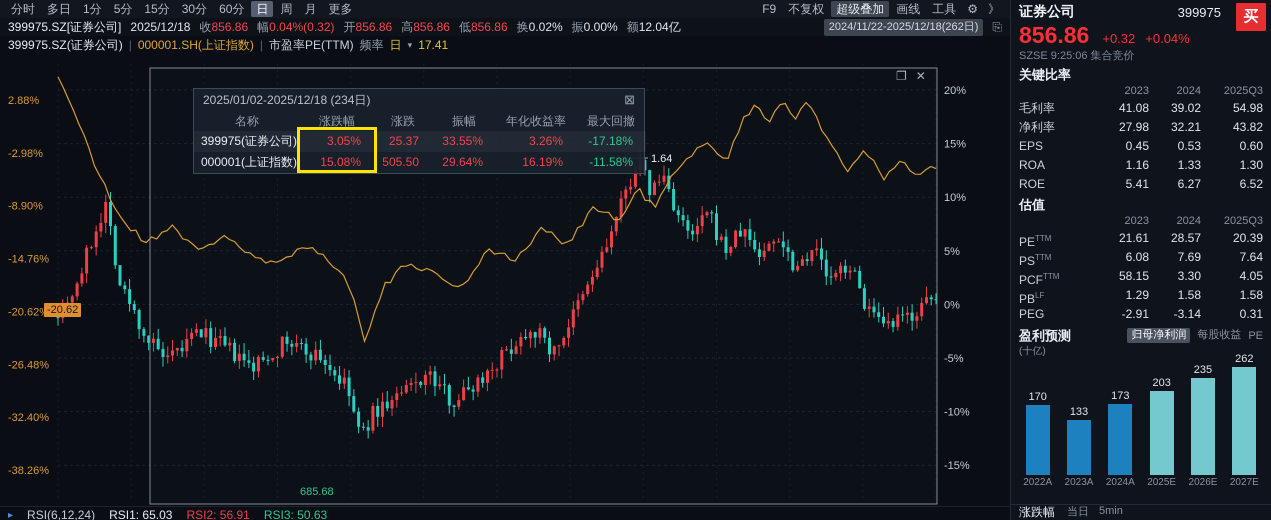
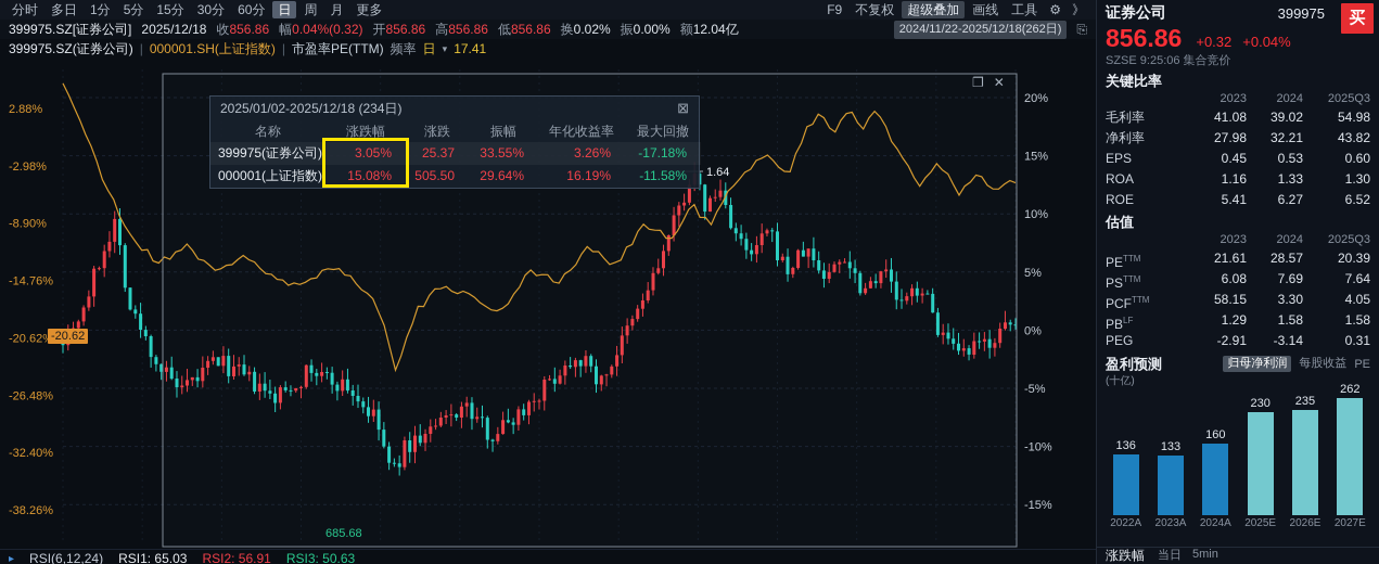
盈利预测/2022A: 170 -> 136
盈利预测/2024A: 173 -> 160
盈利预测/2025E: 203 -> 230
